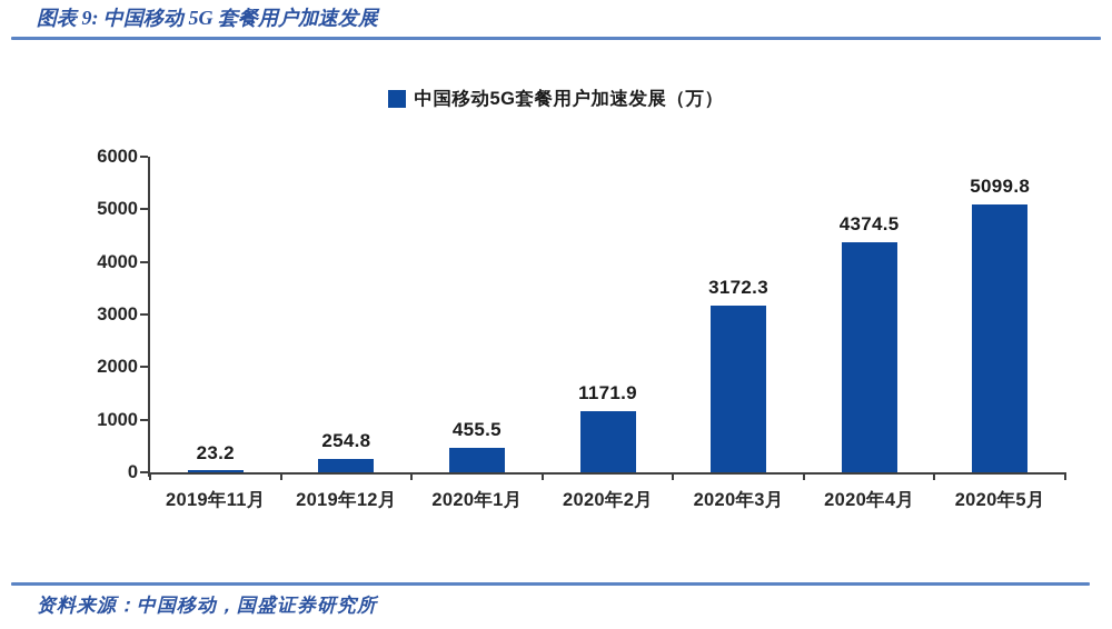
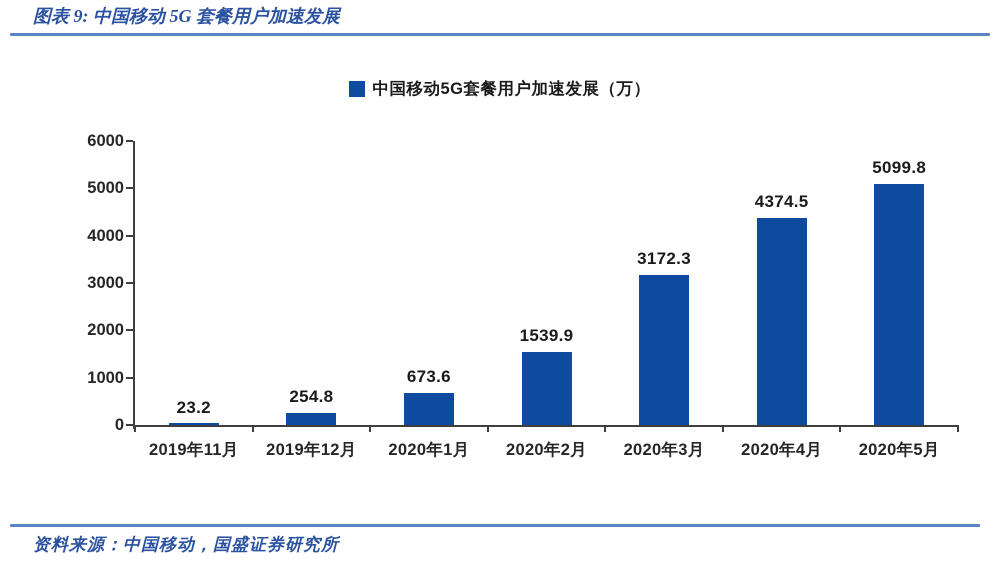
2020年1月: 455.5 -> 673.6
2020年2月: 1171.9 -> 1539.9
